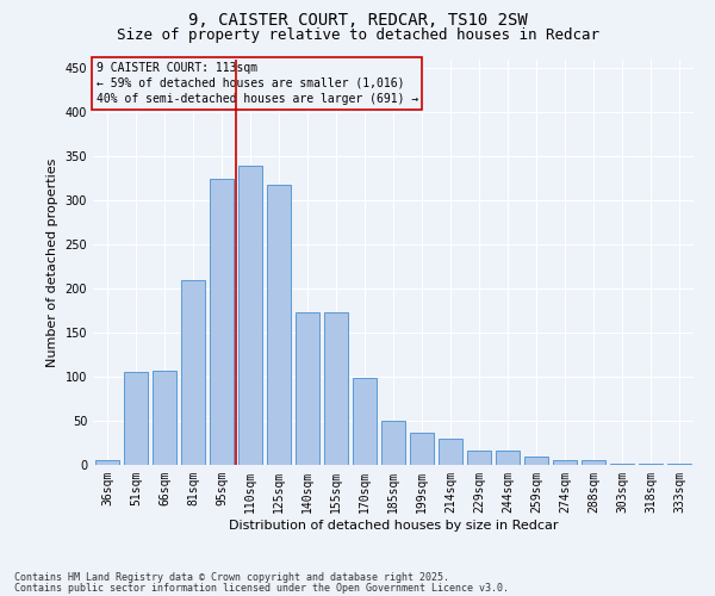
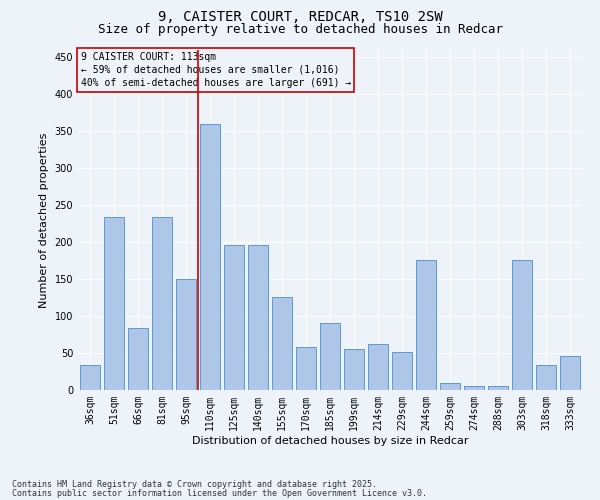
36sqm: 6 -> 34
51sqm: 106 -> 234
66sqm: 107 -> 84
81sqm: 210 -> 234
95sqm: 325 -> 150
110sqm: 340 -> 360
125sqm: 318 -> 196
140sqm: 173 -> 196
155sqm: 173 -> 126
170sqm: 99 -> 58
185sqm: 50 -> 90
199sqm: 36 -> 56
214sqm: 30 -> 62
229sqm: 16 -> 52
244sqm: 16 -> 176
303sqm: 2 -> 176
318sqm: 1 -> 34
333sqm: 1 -> 46
